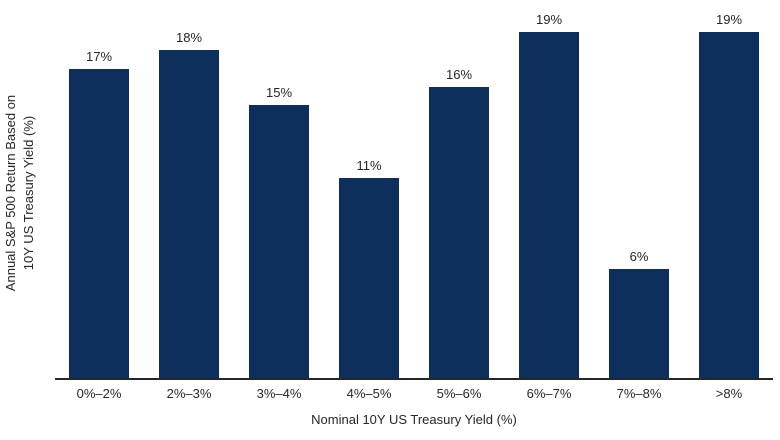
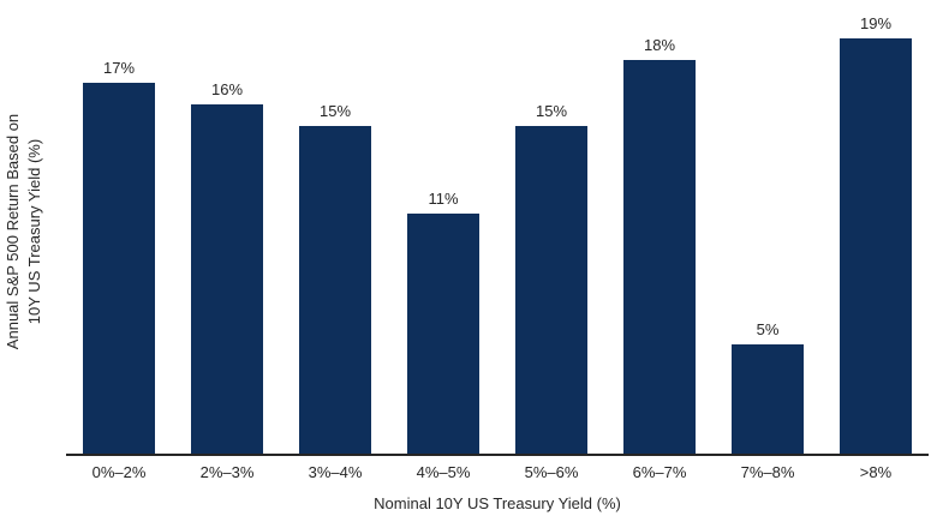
2%–3%: 18% -> 16%
5%–6%: 16% -> 15%
6%–7%: 19% -> 18%
7%–8%: 6% -> 5%
